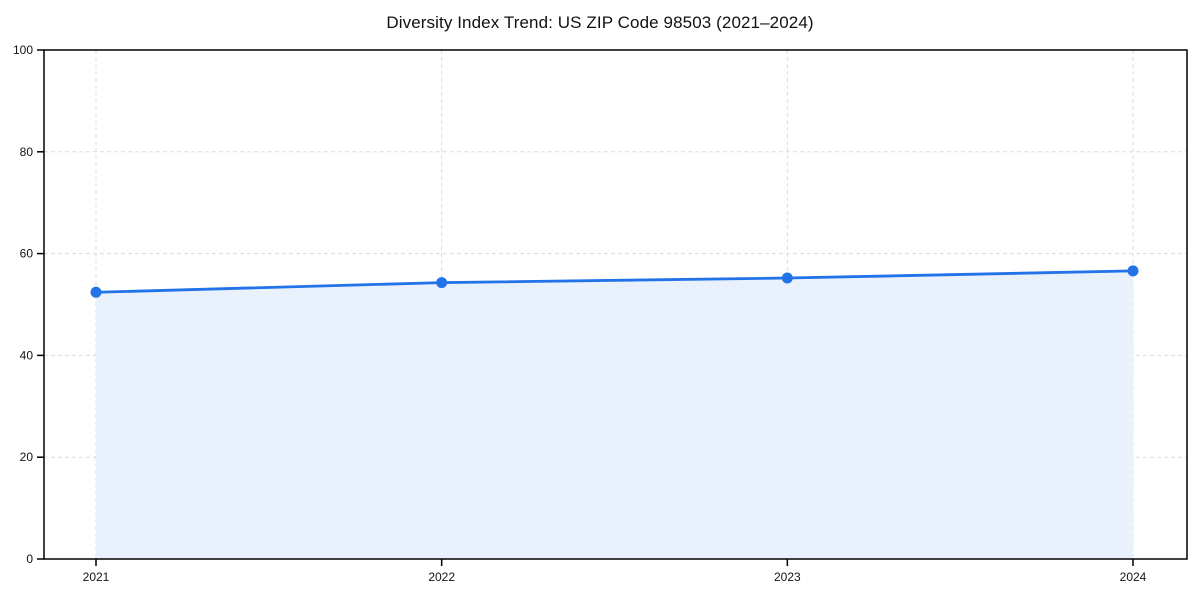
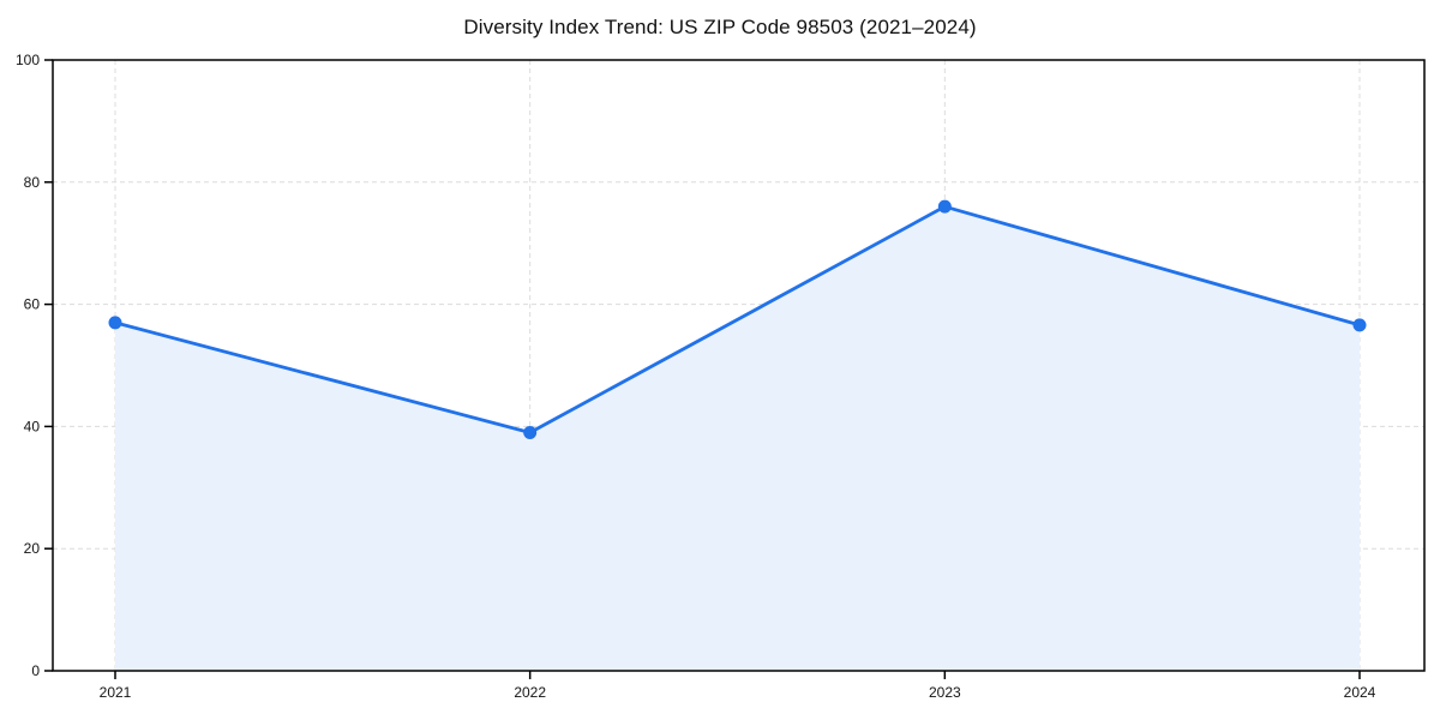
2021: 52 -> 57
2022: 54 -> 39
2023: 55 -> 76
